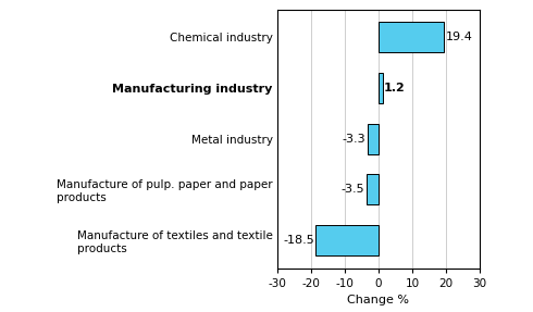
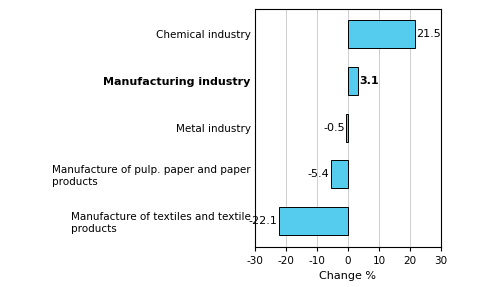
Chemical industry: 19.4 -> 21.5
Manufacturing industry: 1.2 -> 3.1
Metal industry: -3.3 -> -0.5
Manufacture of pulp. paper and paper products: -3.5 -> -5.4
Manufacture of textiles and textile products: -18.5 -> -22.1
